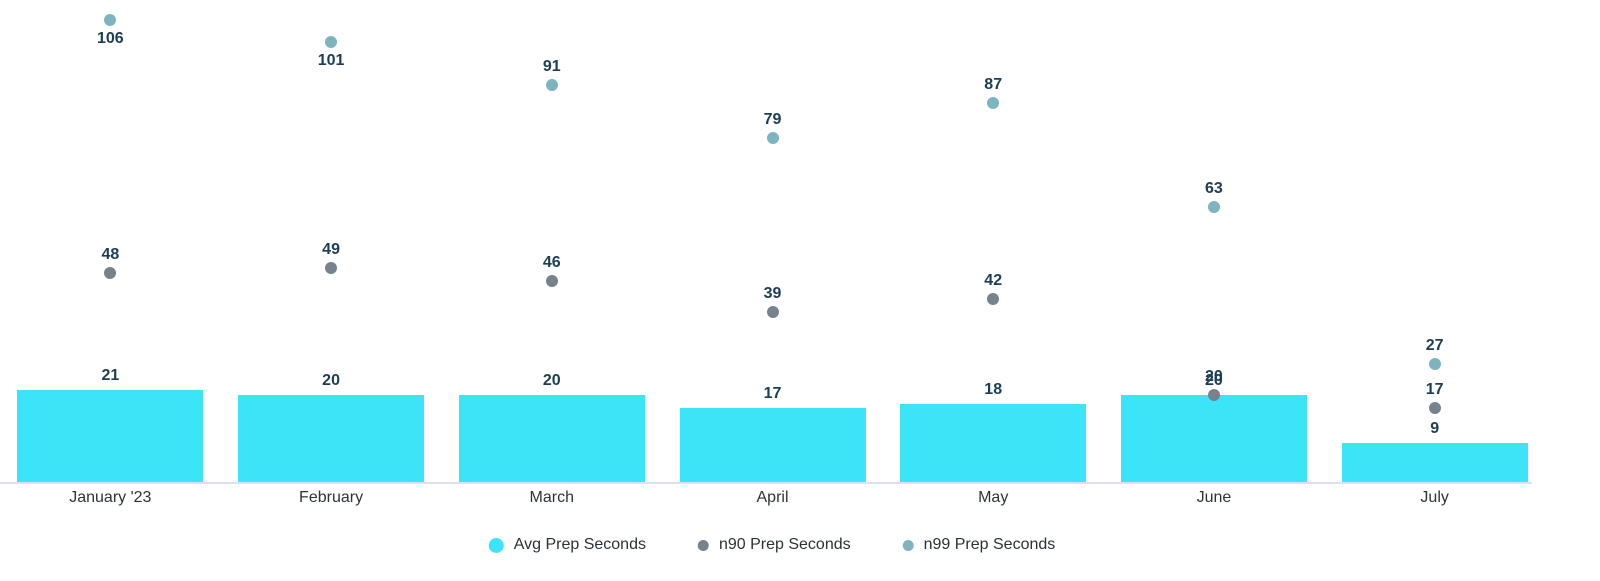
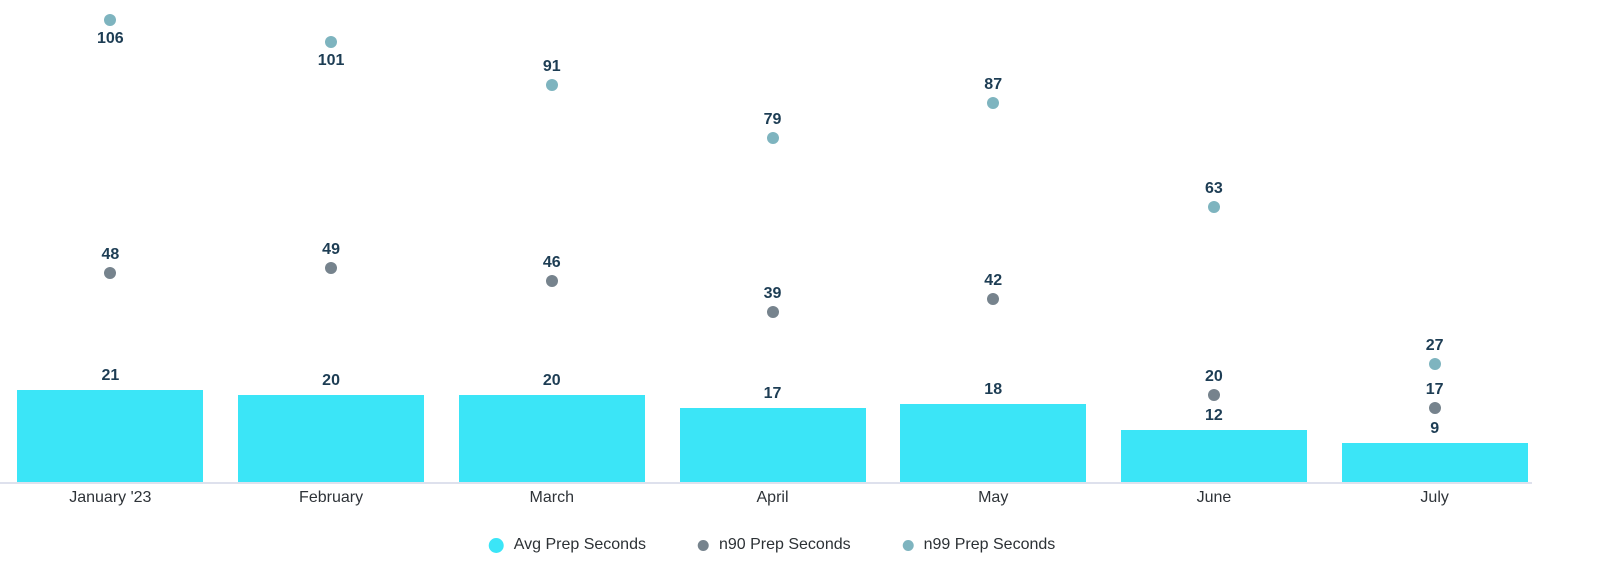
Avg Prep Seconds/June: 20 -> 12
